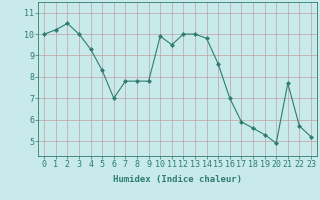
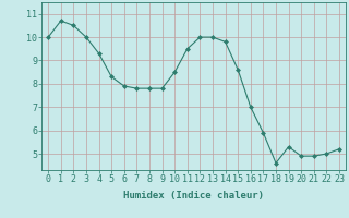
1: 10.2 -> 10.7
6: 7.0 -> 7.9
10: 9.9 -> 8.5
18: 5.6 -> 4.6
21: 7.7 -> 4.9
22: 5.7 -> 5.0
